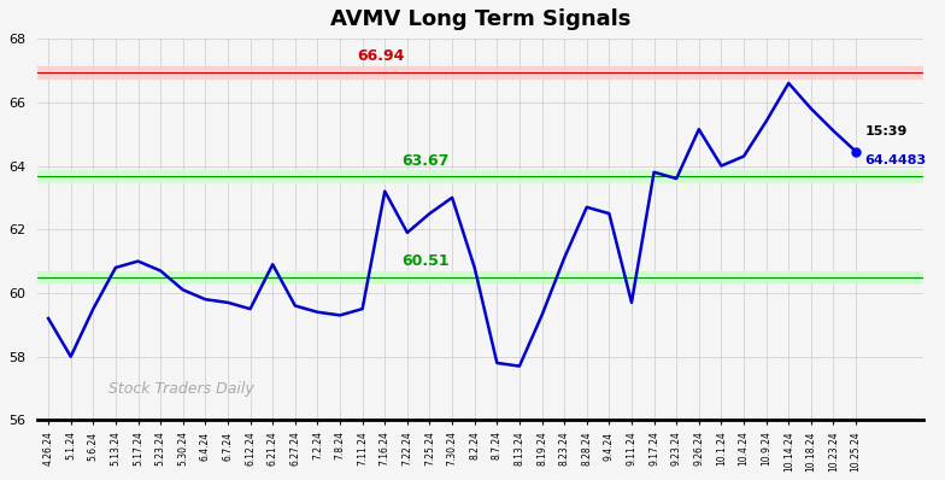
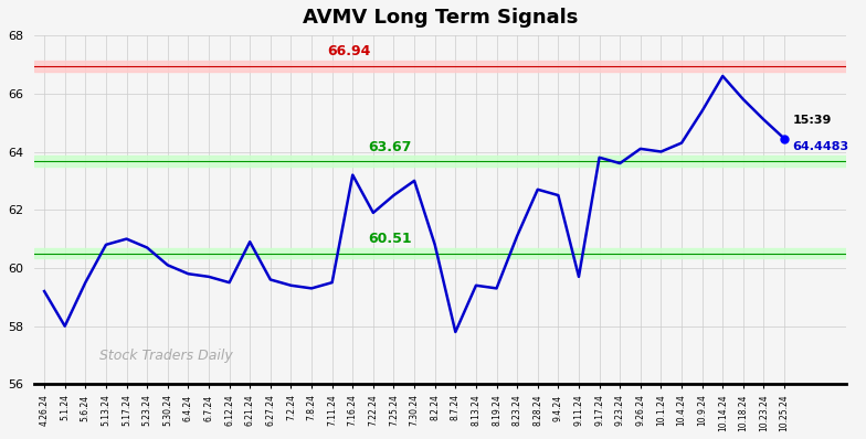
8.13.24: 57.70 -> 59.40
9.26.24: 65.15 -> 64.10
